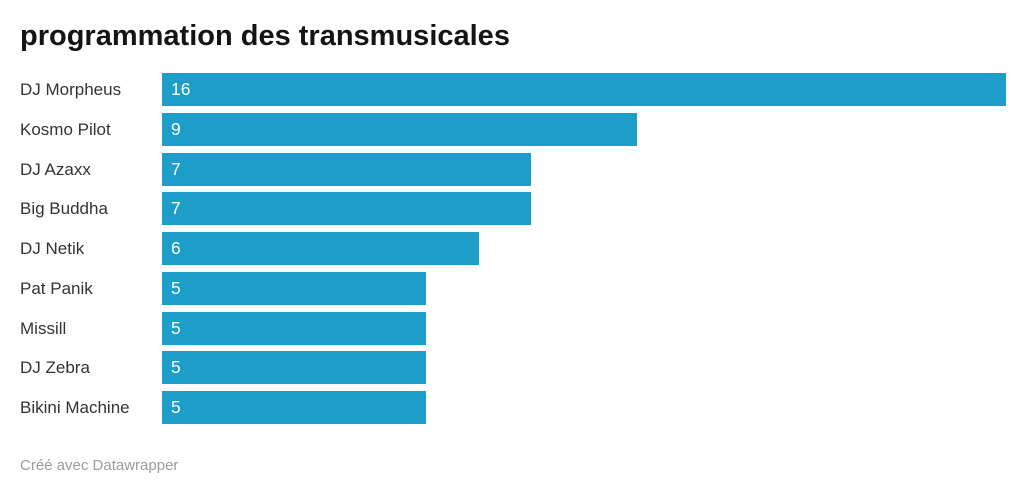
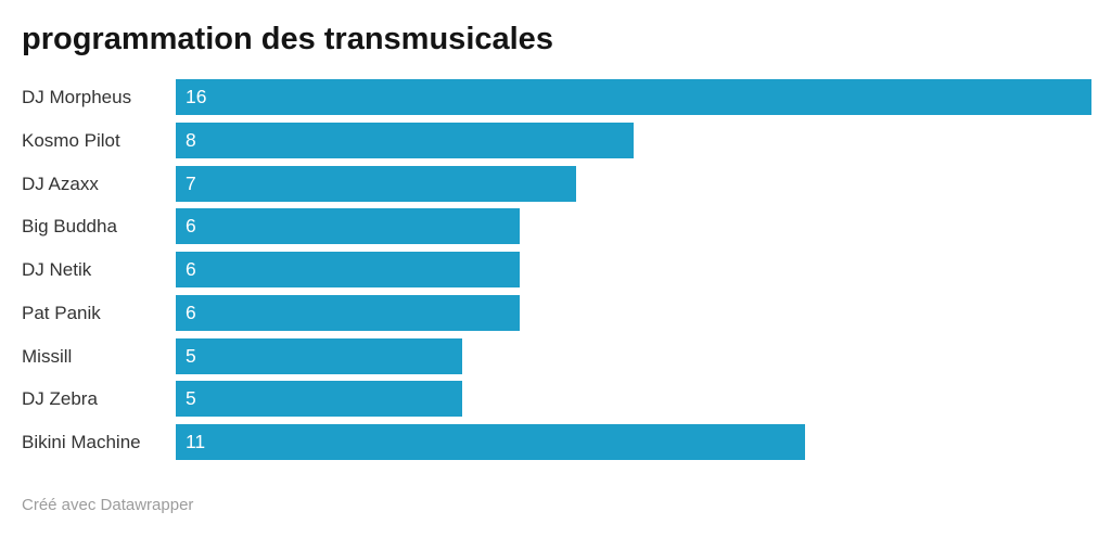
Kosmo Pilot: 9 -> 8
Big Buddha: 7 -> 6
Pat Panik: 5 -> 6
Bikini Machine: 5 -> 11
